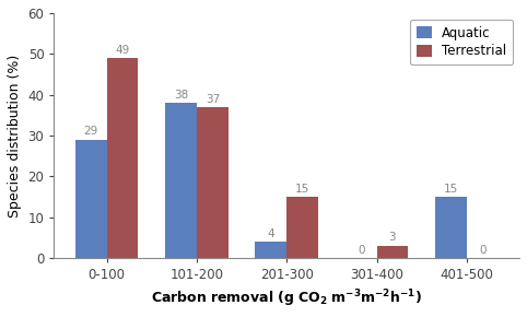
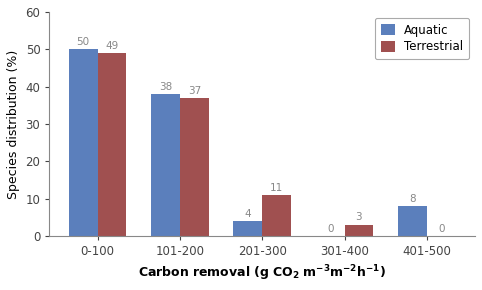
Aquatic/0-100: 29 -> 50
Terrestrial/201-300: 15 -> 11
Aquatic/401-500: 15 -> 8
